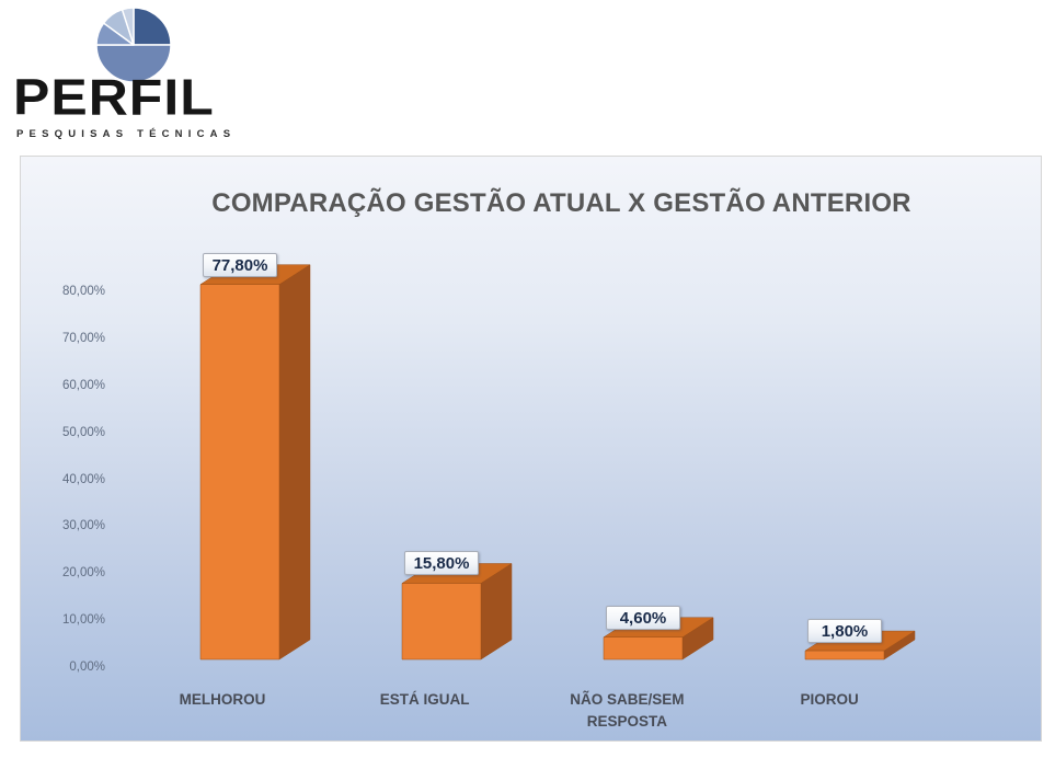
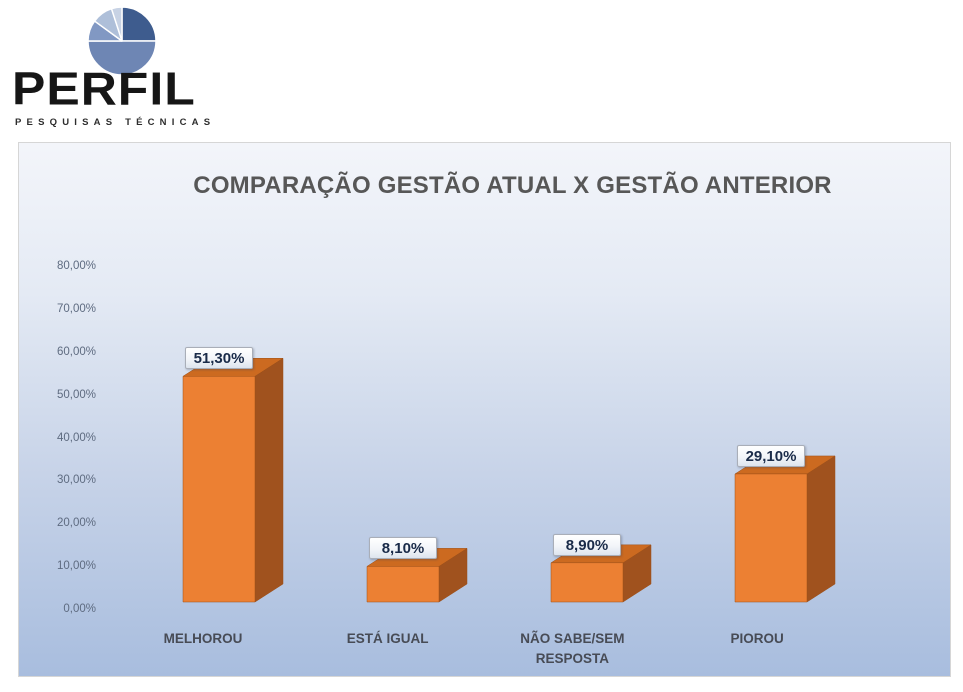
MELHOROU: 77,80% -> 51,30%
ESTÁ IGUAL: 15,80% -> 8,10%
NÃO SABE/SEM RESPOSTA: 4,60% -> 8,90%
PIOROU: 1,80% -> 29,10%
